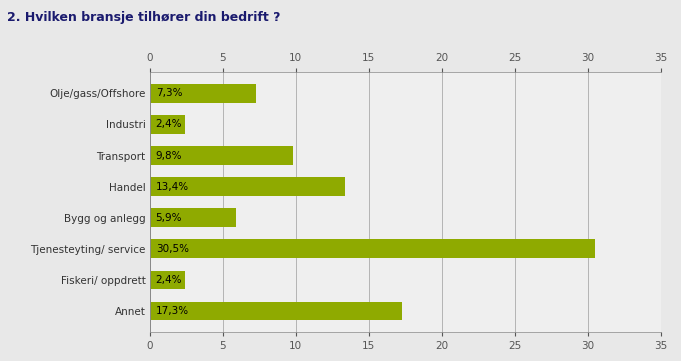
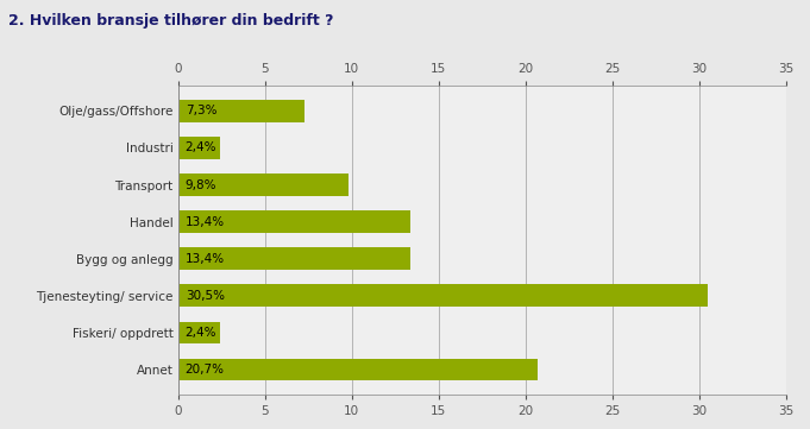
Bygg og anlegg: 5,9% -> 13,4%
Annet: 17,3% -> 20,7%
